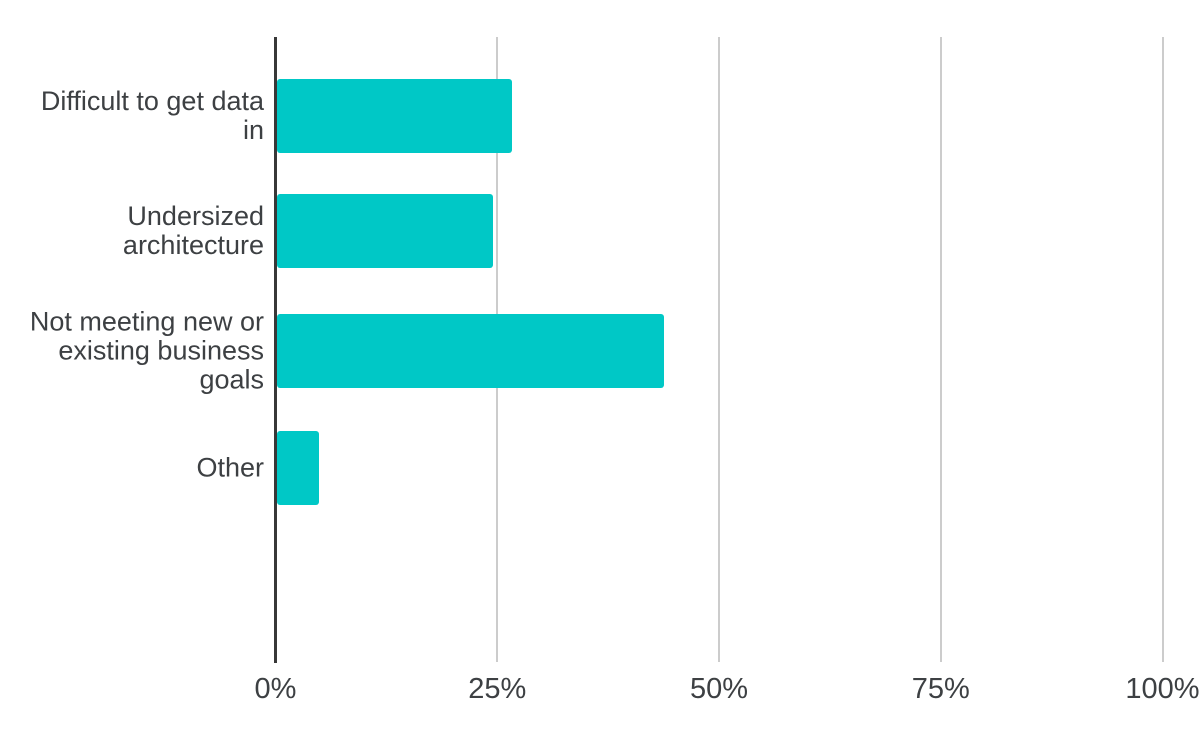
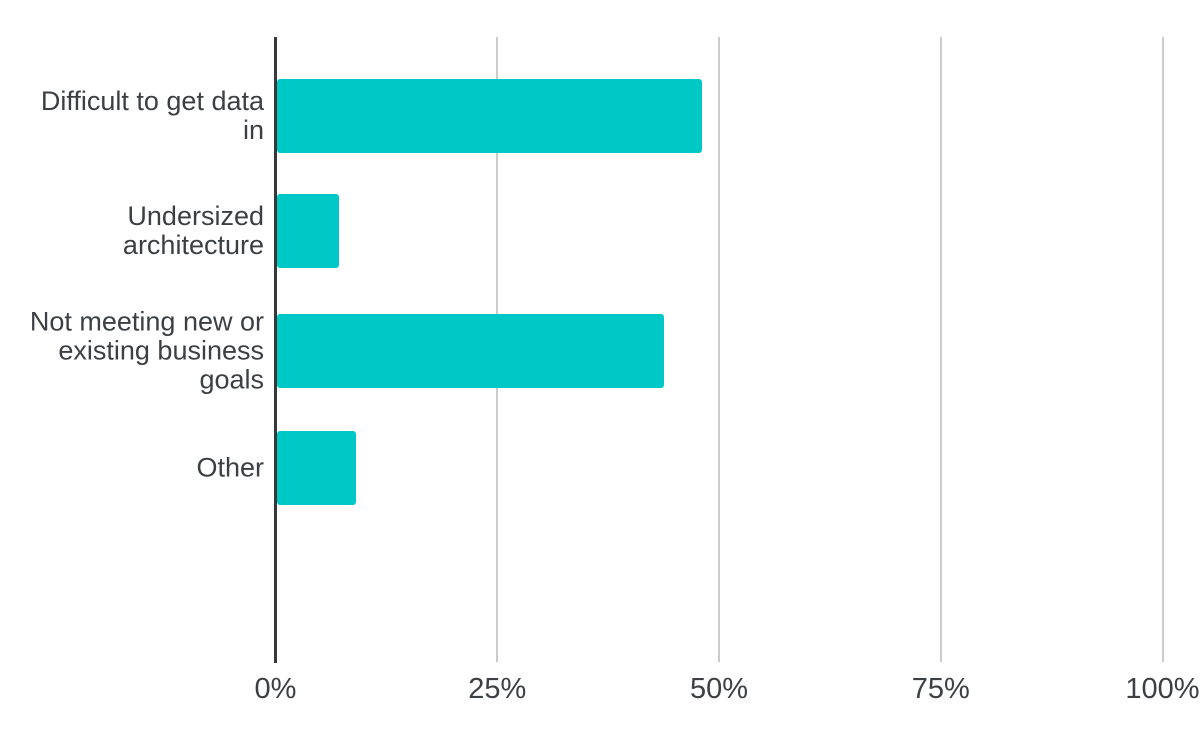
Difficult to get data in: 27% -> 48%
Undersized architecture: 24% -> 7%
Other: 5% -> 9%
